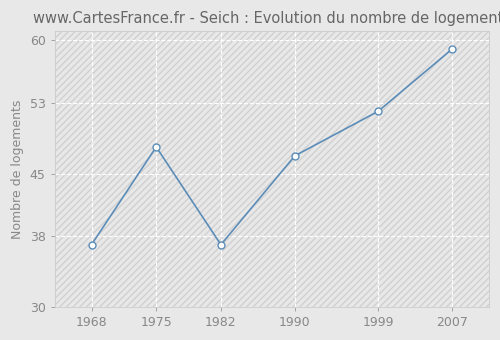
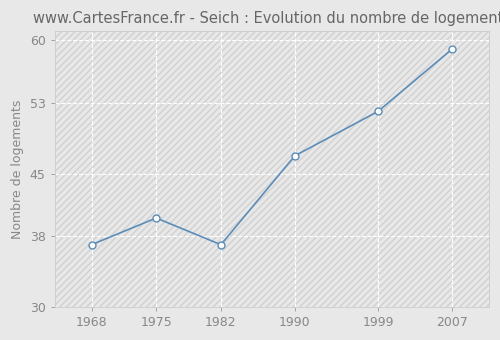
1975: 48 -> 40
